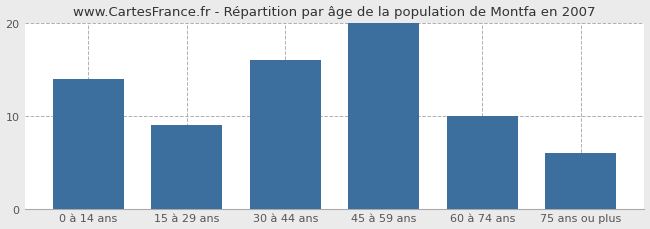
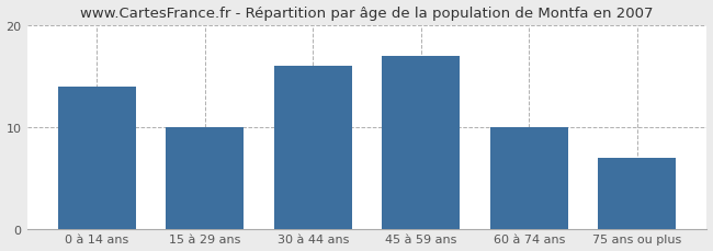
15 à 29 ans: 9 -> 10
45 à 59 ans: 20 -> 17
75 ans ou plus: 6 -> 7
